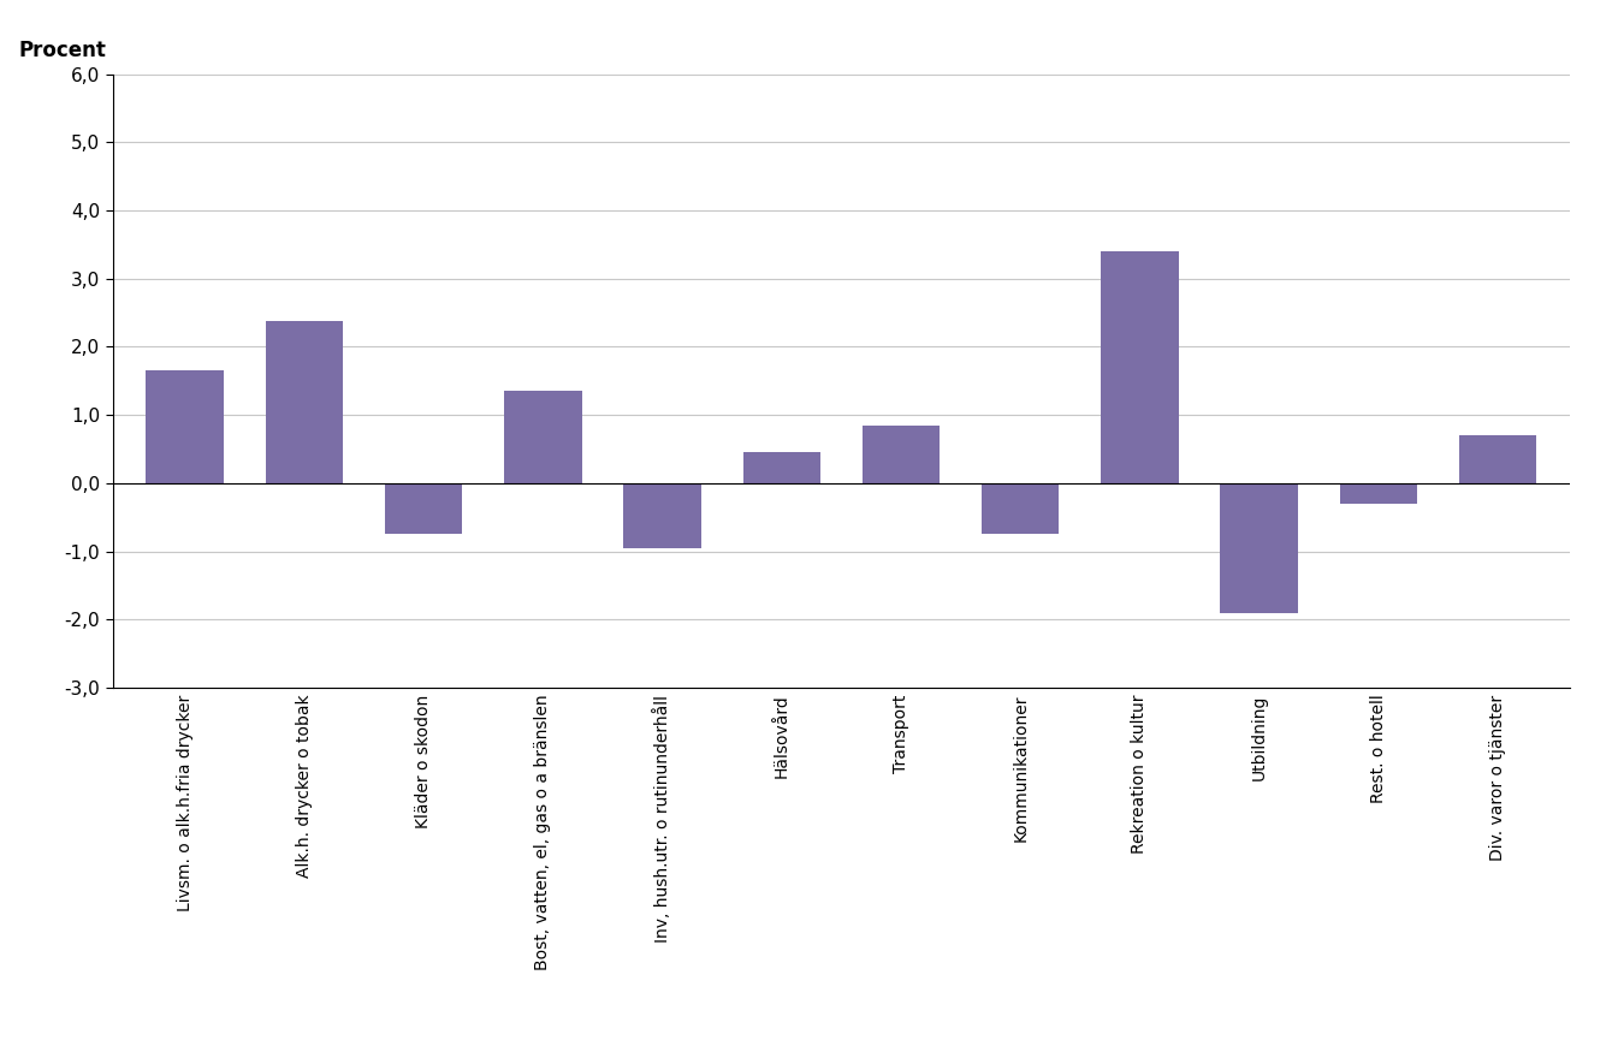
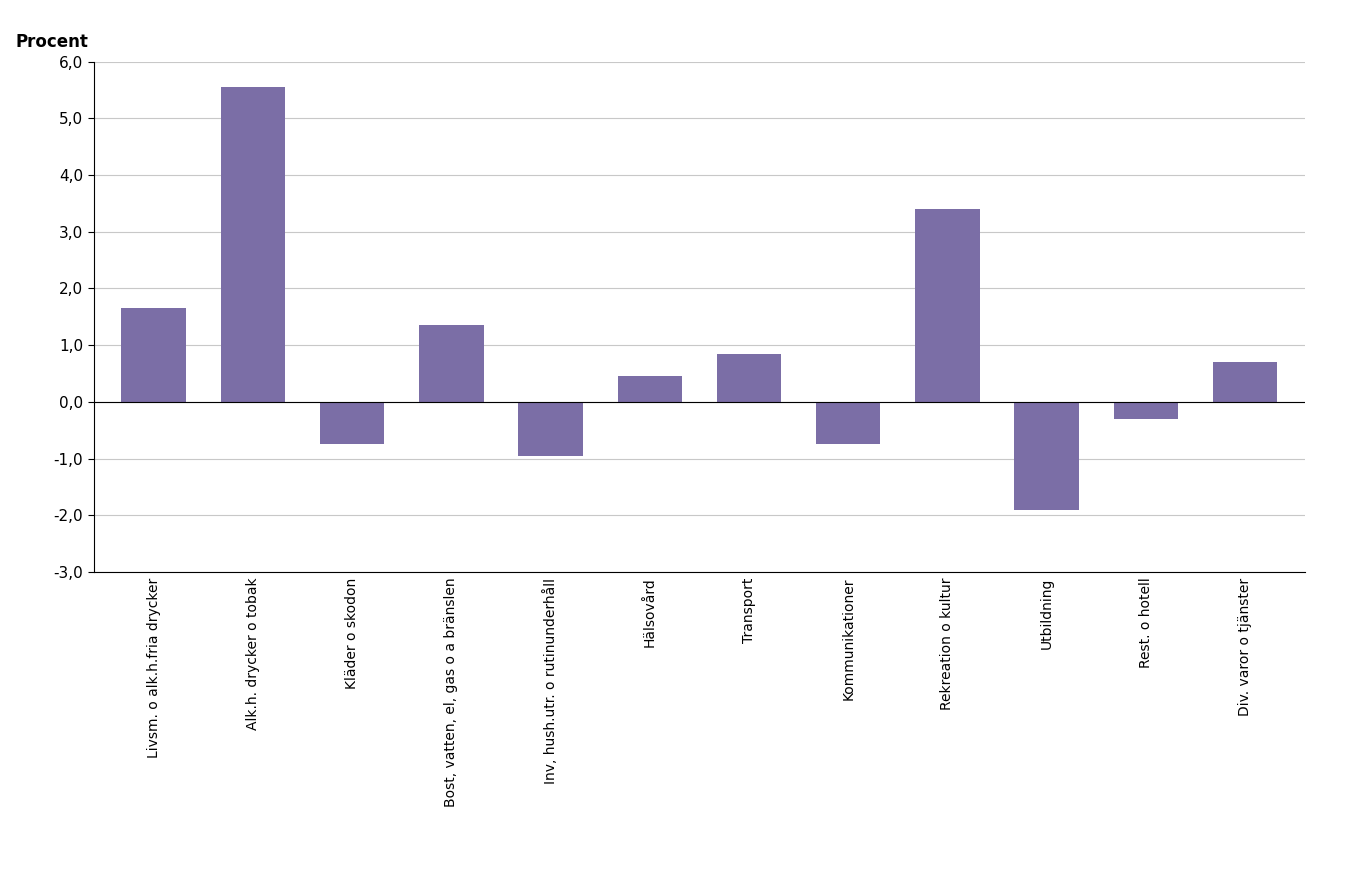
Alk.h. drycker o tobak: 2,38 -> 5,55
